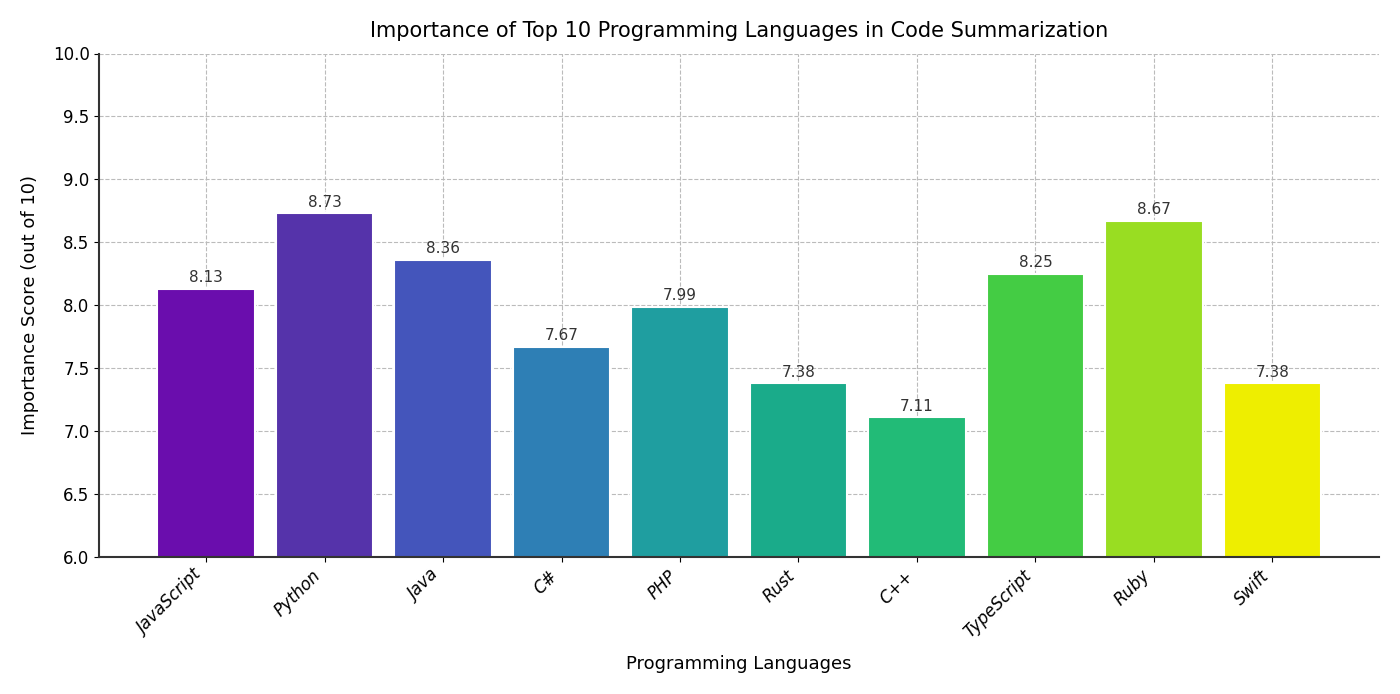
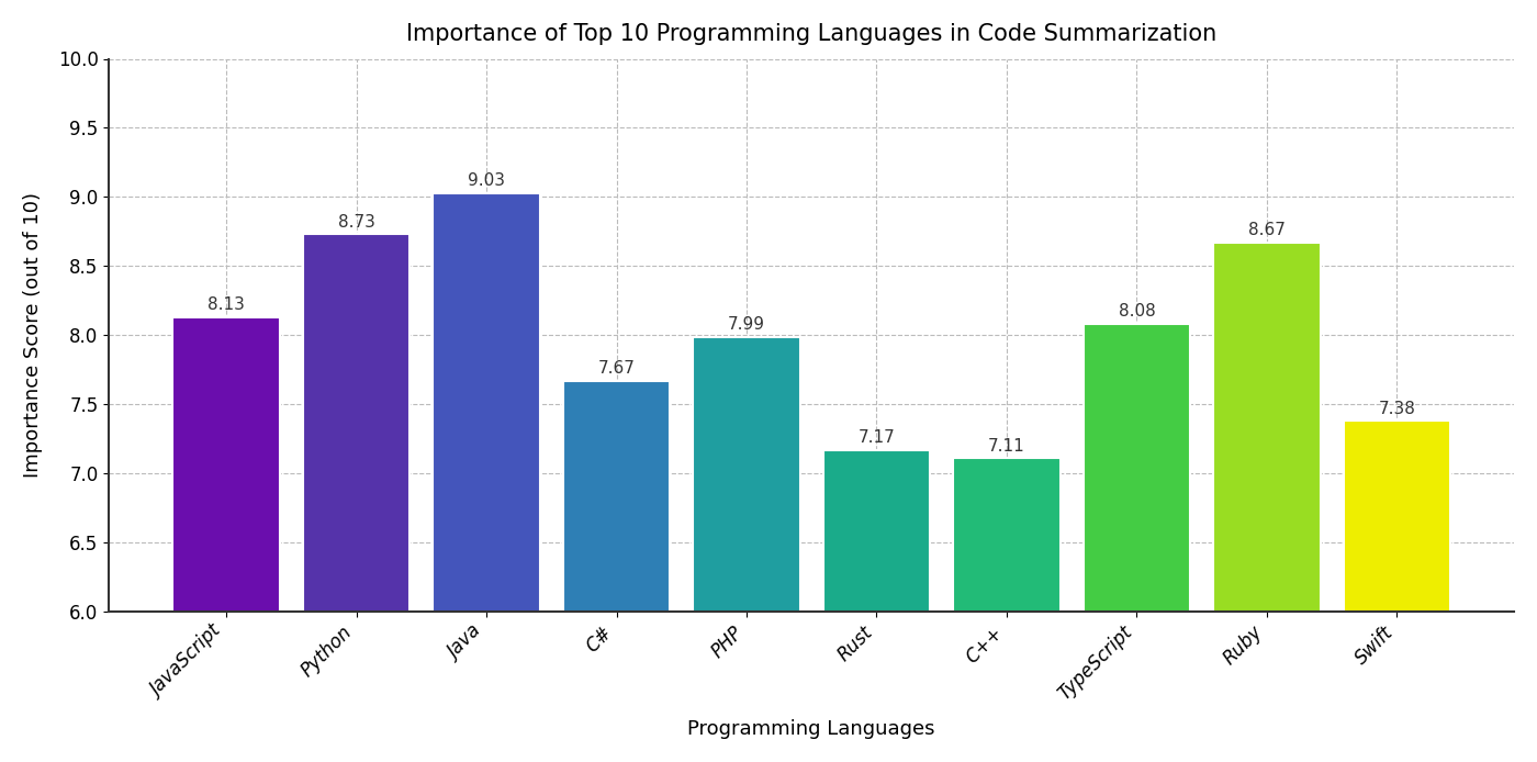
Java: 8.36 -> 9.03
Rust: 7.38 -> 7.17
TypeScript: 8.25 -> 8.08
